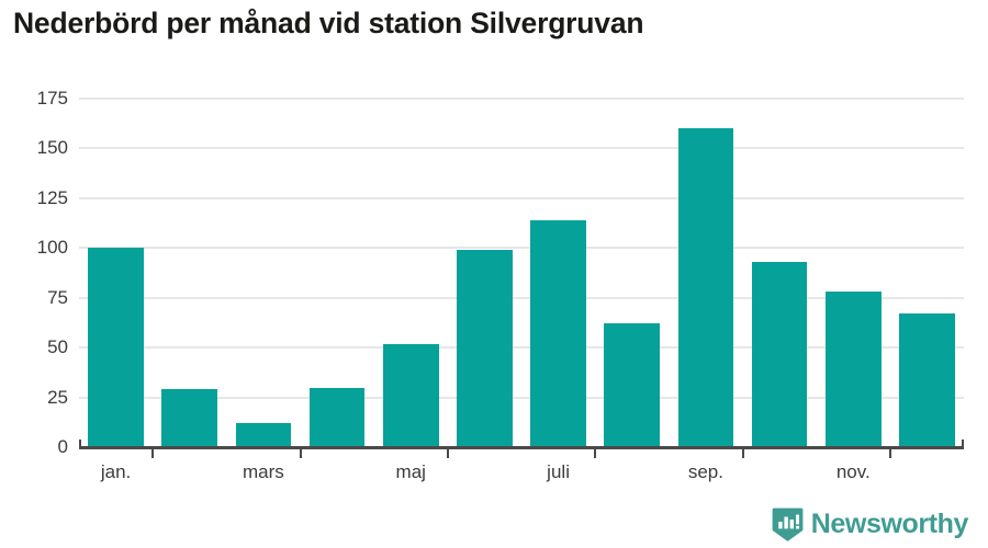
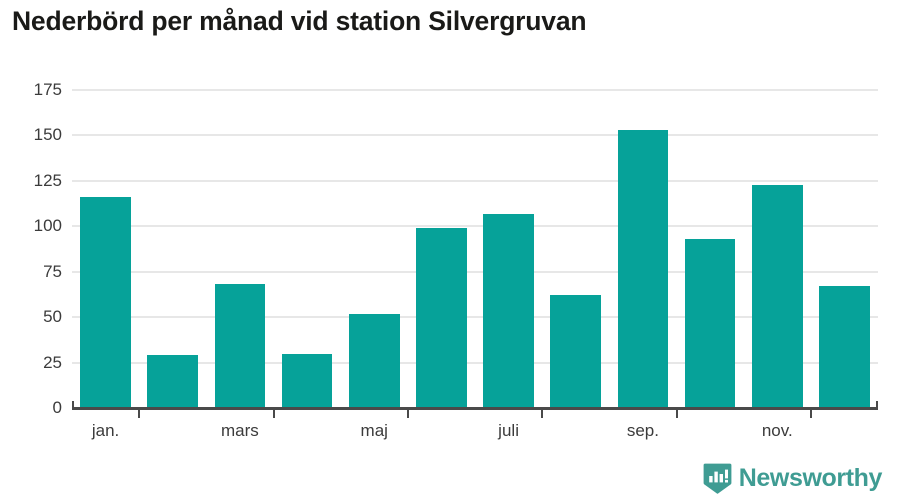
jan.: 100 -> 116
mars: 12 -> 68
juli: 114 -> 107
sep.: 160 -> 153
nov.: 78 -> 123
